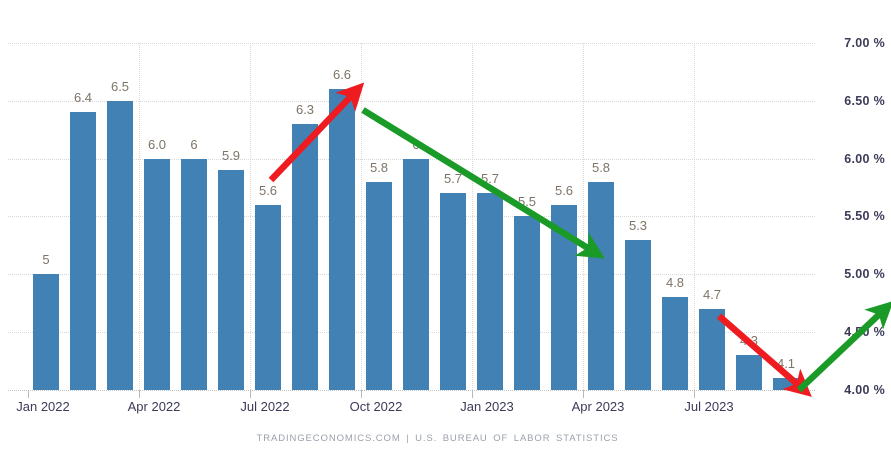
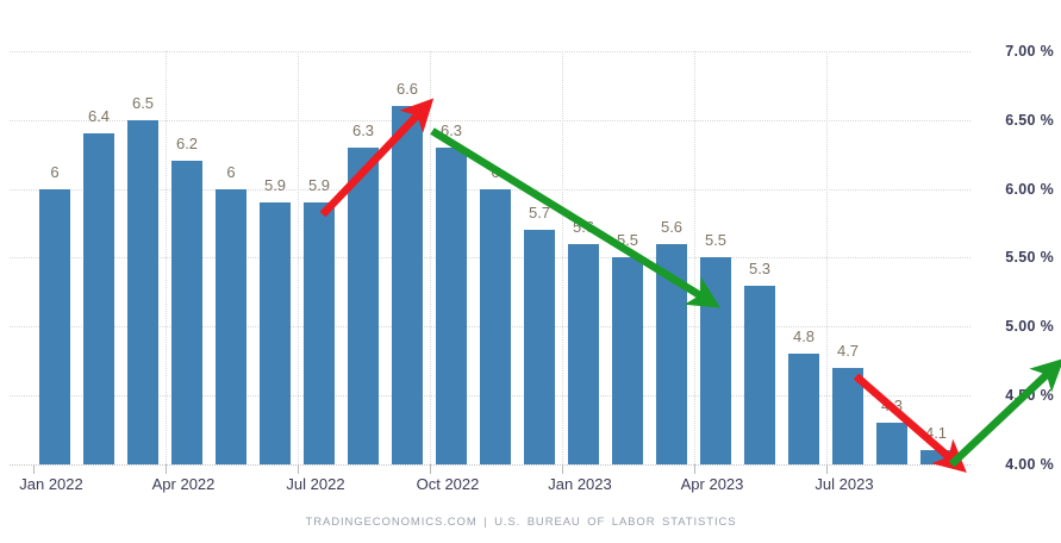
Jan 2022: 5 -> 6
Apr 2022: 6.0 -> 6.2
Jul 2022: 5.6 -> 5.9
Oct 2022: 5.8 -> 6.3
Jan 2023: 5.7 -> 5.6
Apr 2023: 5.8 -> 5.5
